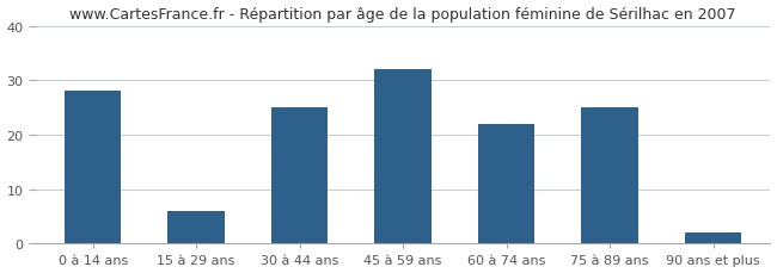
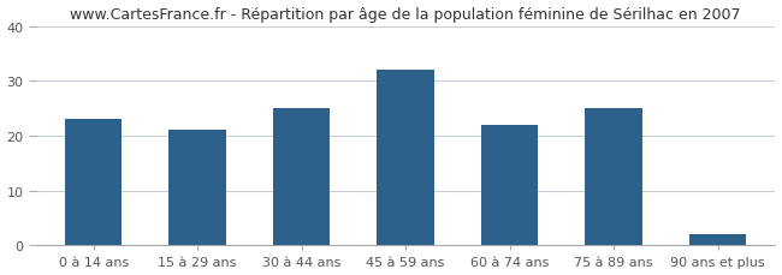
0 à 14 ans: 28 -> 23
15 à 29 ans: 6 -> 21
